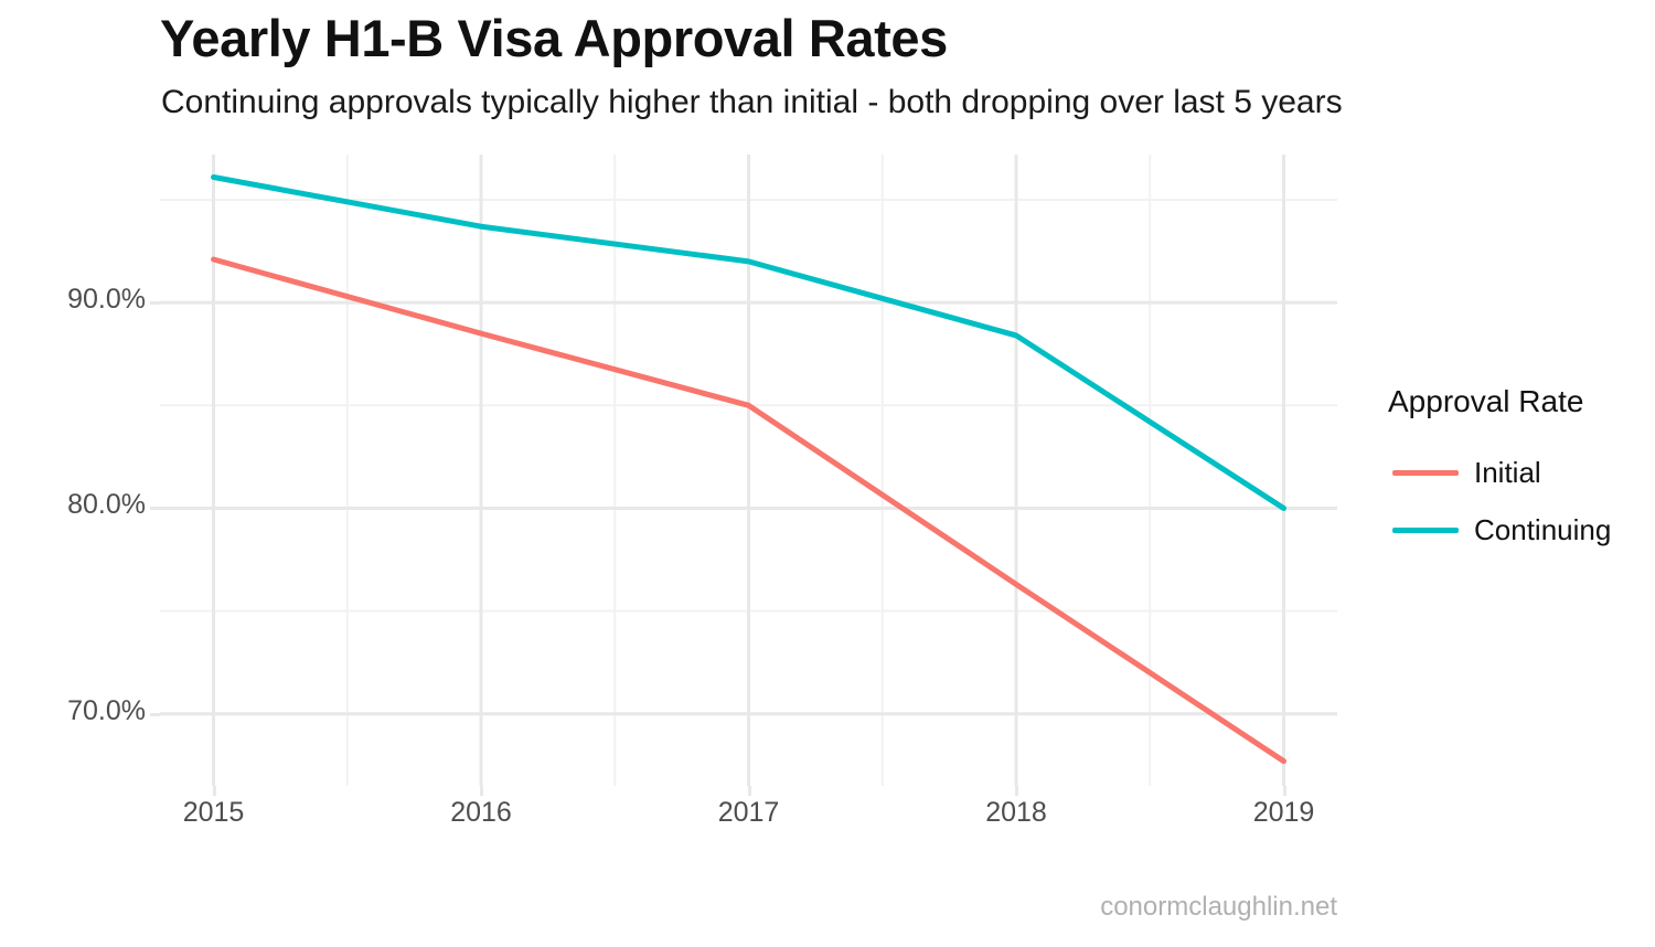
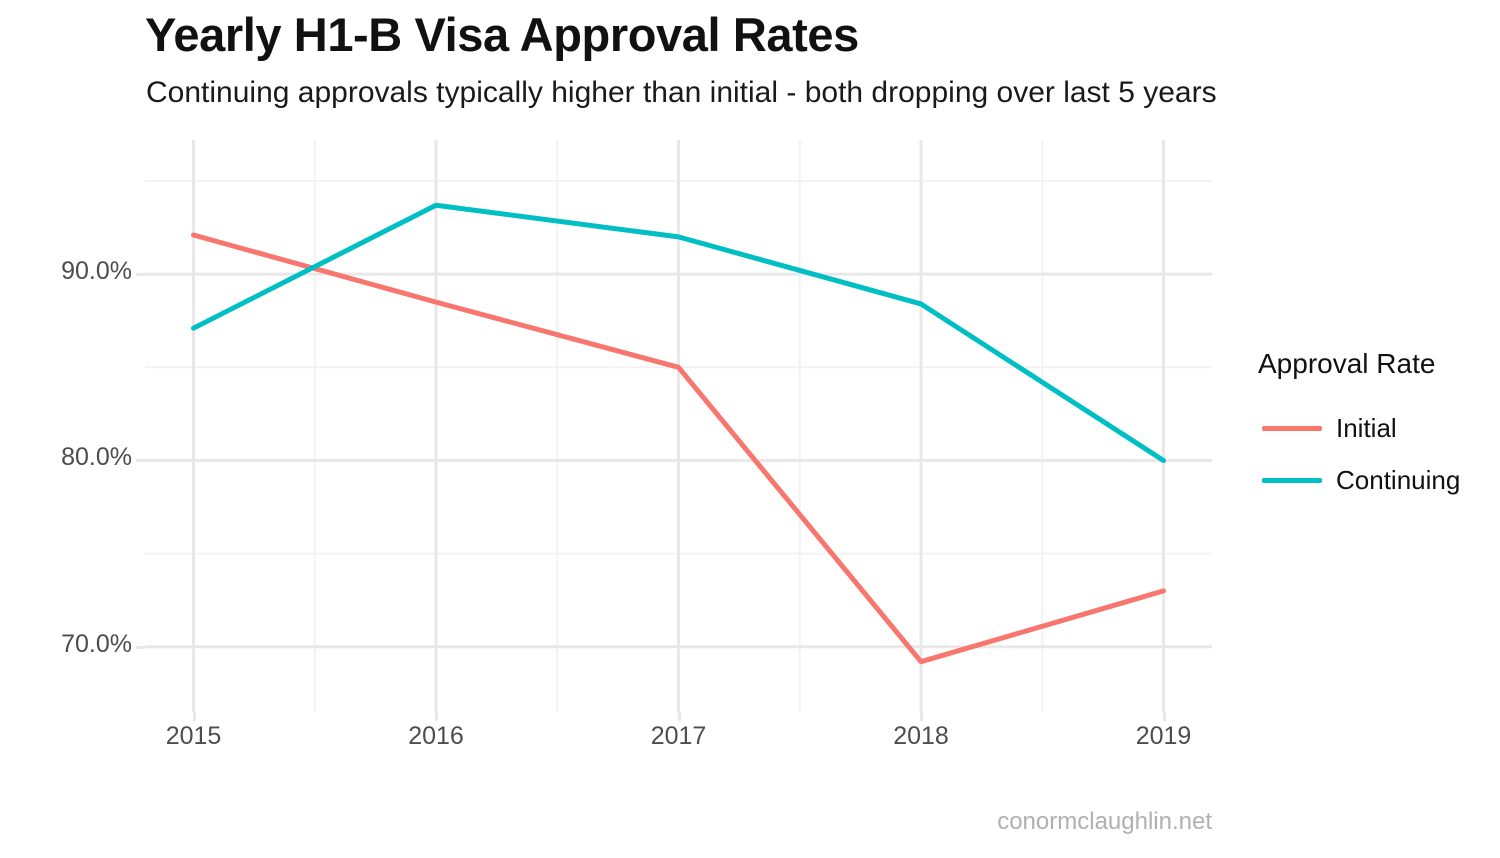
Continuing/2015: 96.1% -> 87.1%
Initial/2018: 76.3% -> 69.2%
Initial/2019: 67.7% -> 73.0%
